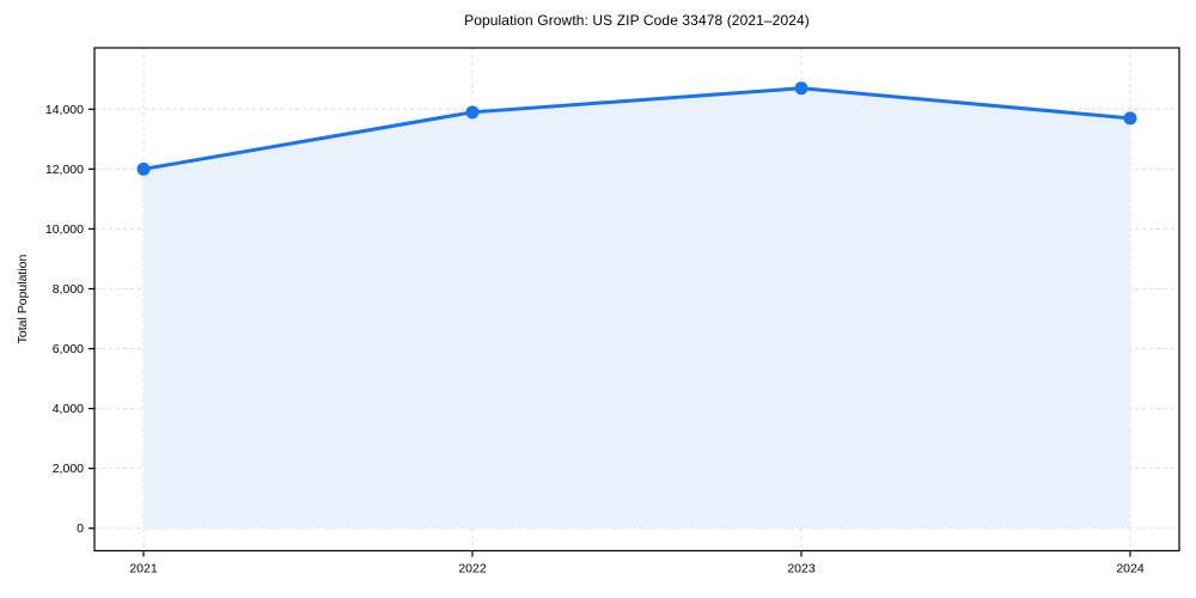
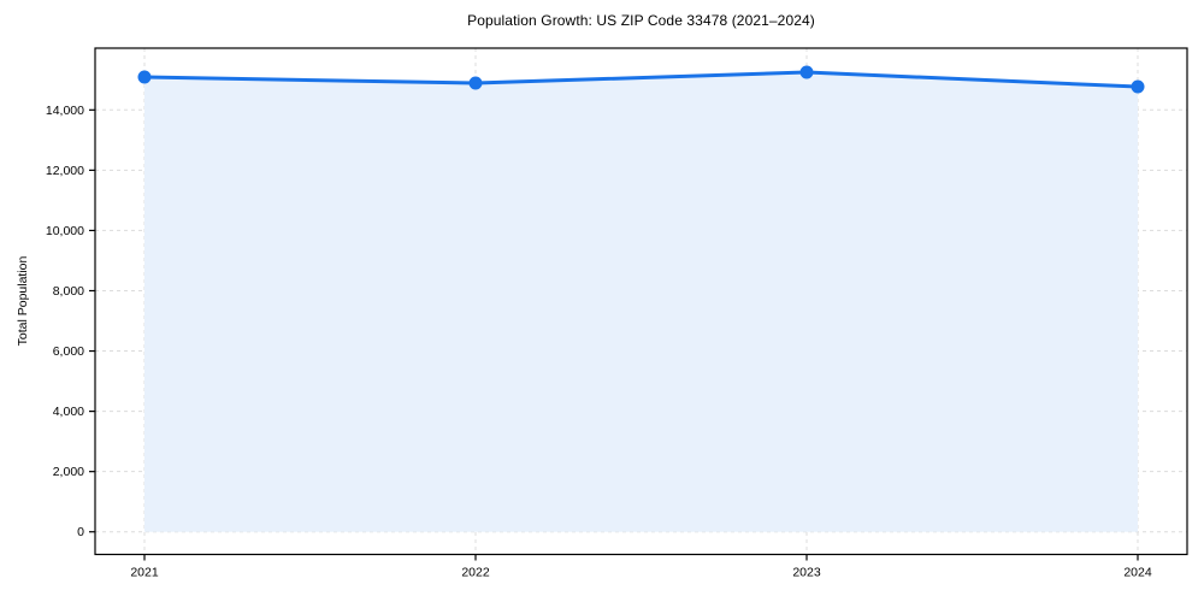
2021: 12000 -> 15100
2022: 13900 -> 14900
2023: 14700 -> 15200
2024: 13700 -> 14800
